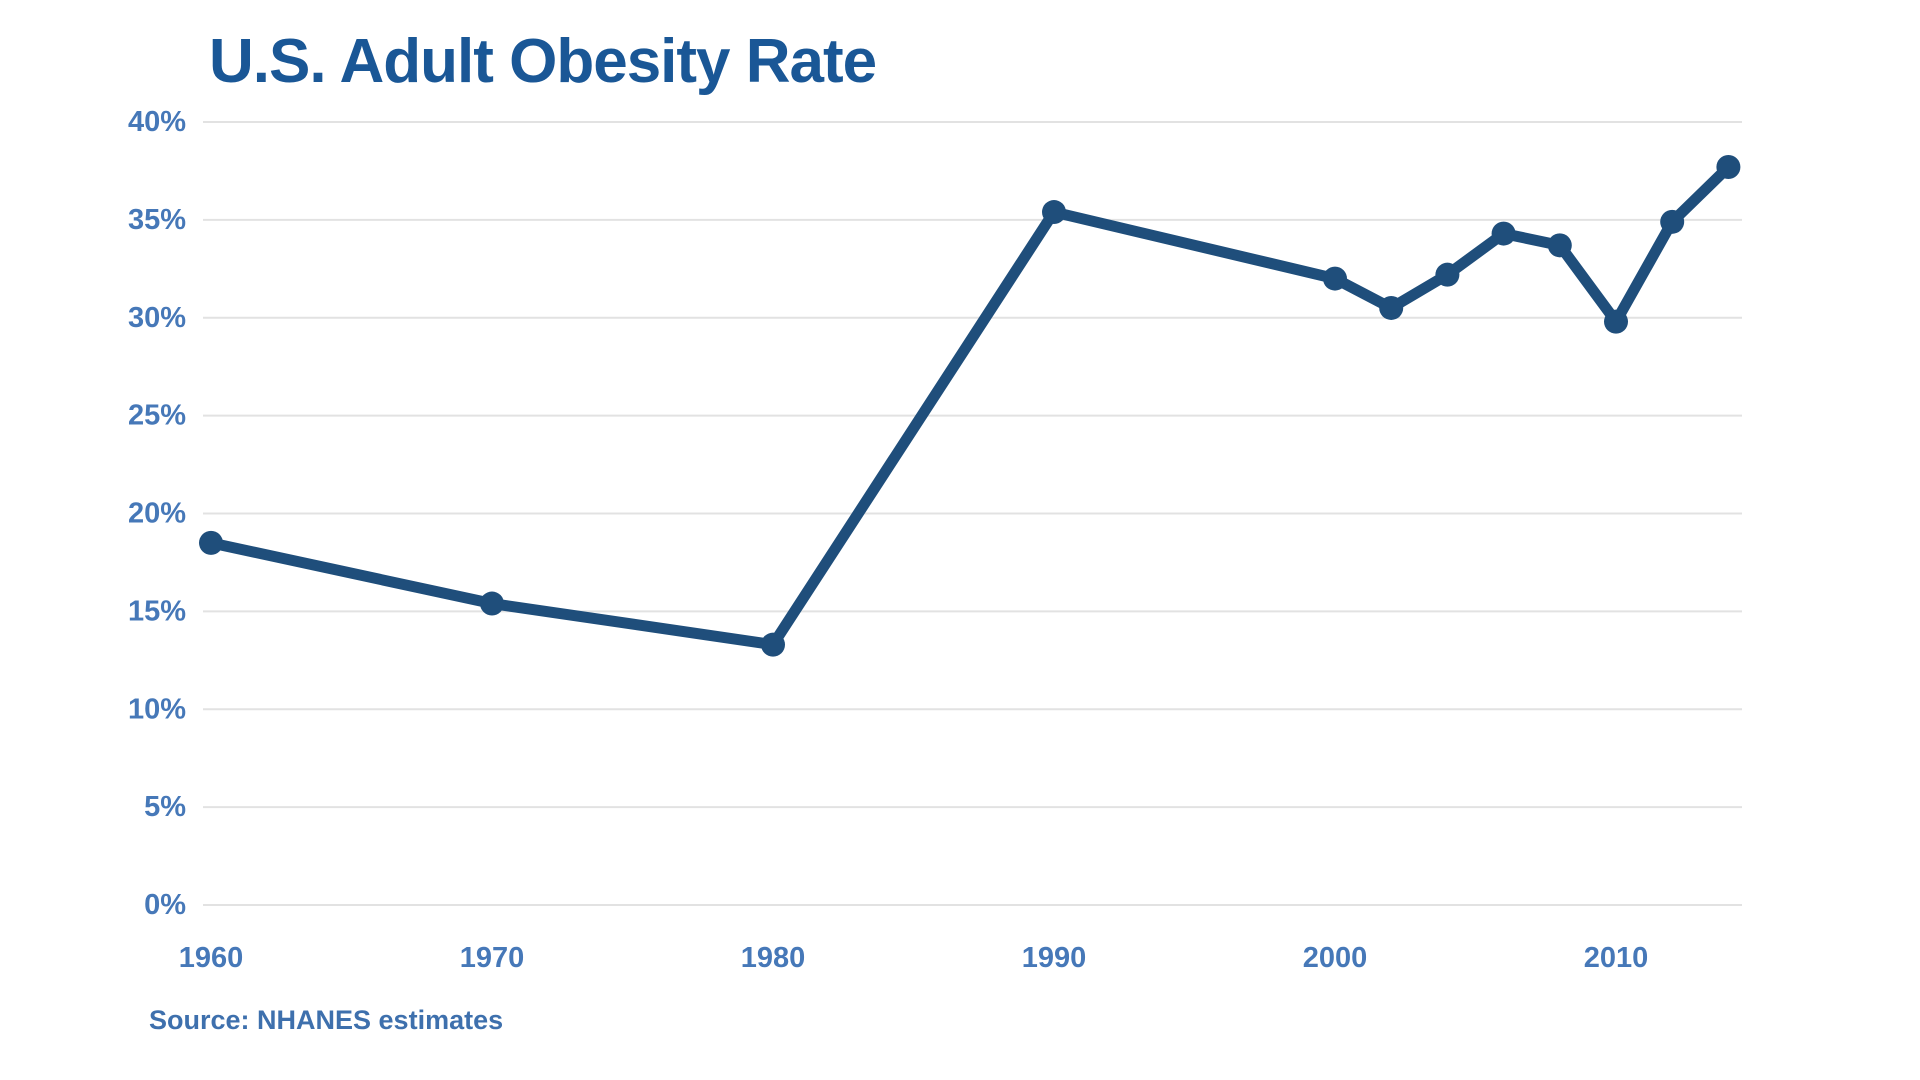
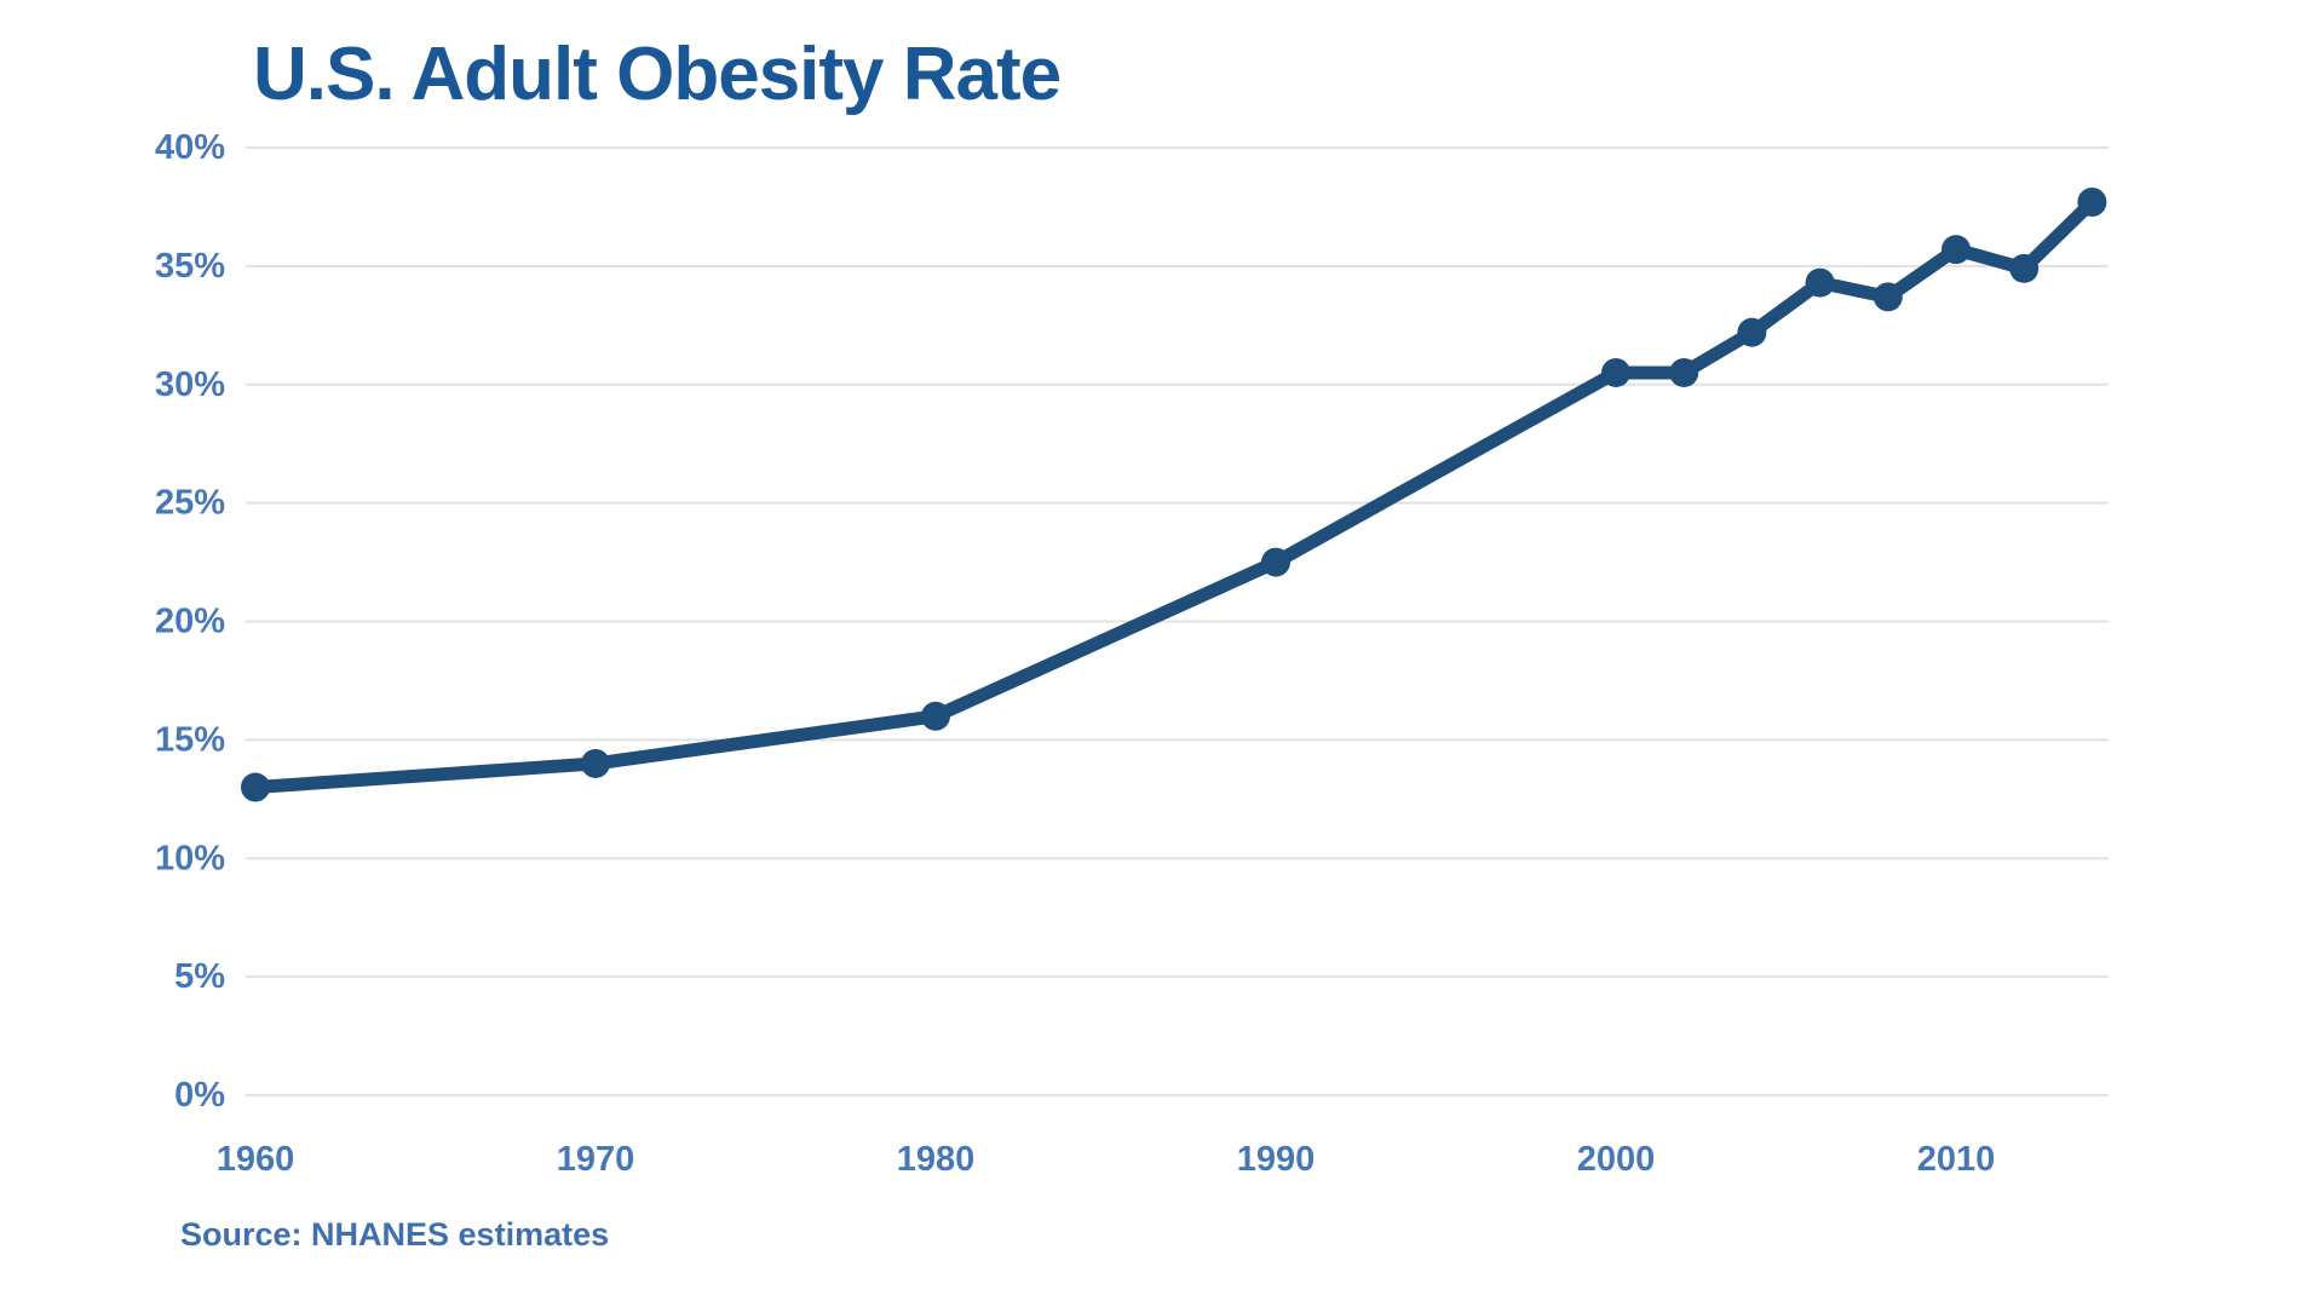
1960: 18.5% -> 13.0%
1970: 15.4% -> 14.0%
1980: 13.3% -> 16.0%
1990: 35.4% -> 22.5%
2000: 32.0% -> 30.5%
2010: 29.8% -> 35.7%
